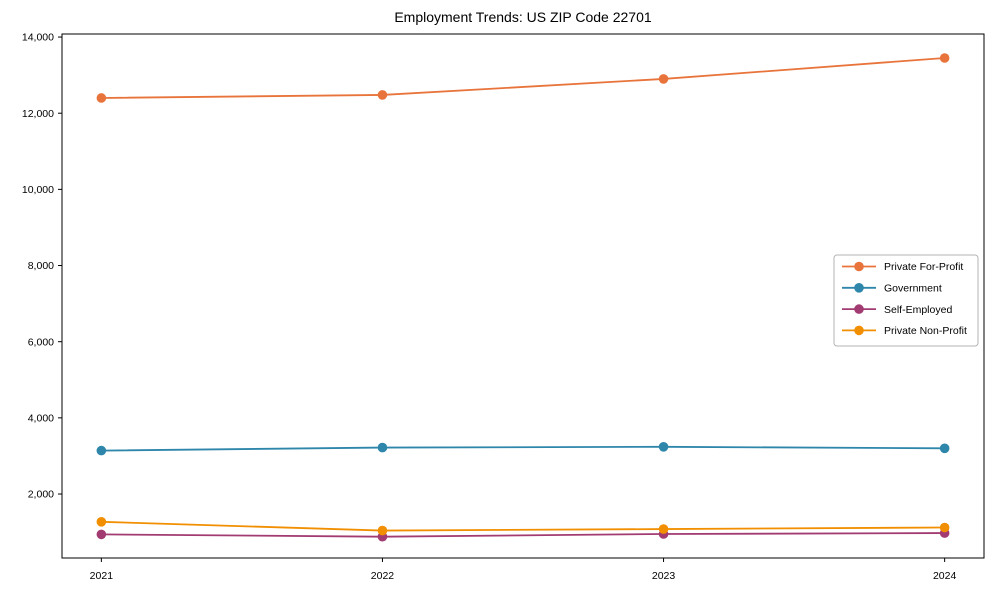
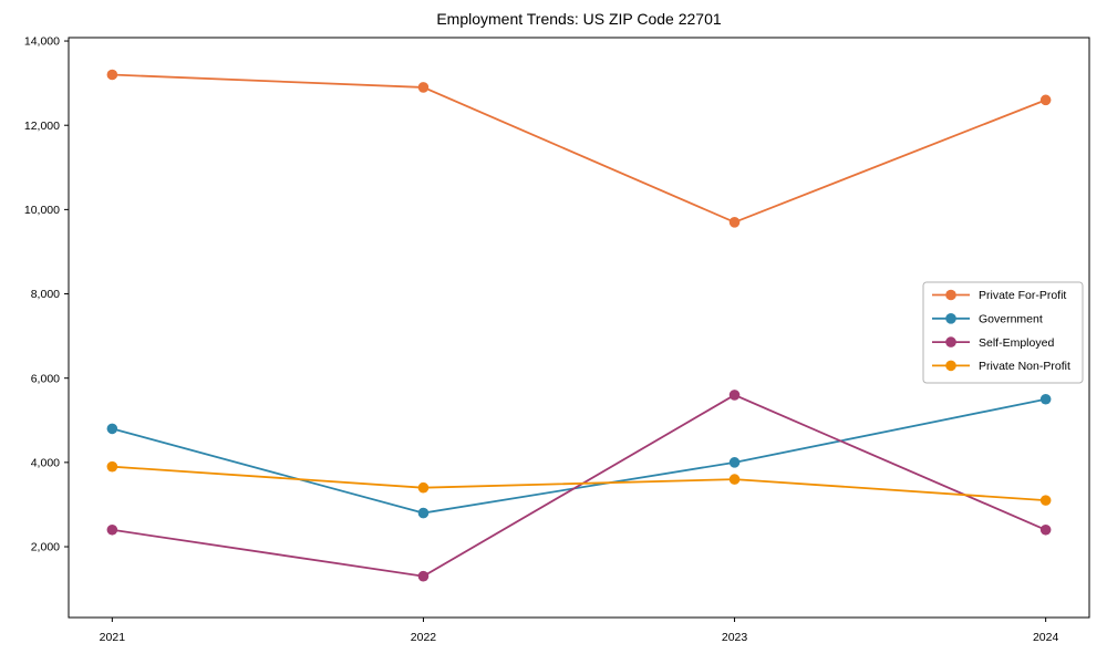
Private For-Profit/2021: 12400 -> 13200
Government/2021: 3100 -> 4800
Self-Employed/2021: 900 -> 2400
Private Non-Profit/2021: 1300 -> 3900
Private For-Profit/2022: 12500 -> 12900
Government/2022: 3200 -> 2800
Self-Employed/2022: 900 -> 1300
Private Non-Profit/2022: 1000 -> 3400
Private For-Profit/2023: 12900 -> 9700
Government/2023: 3200 -> 4000
Self-Employed/2023: 1000 -> 5600
Private Non-Profit/2023: 1100 -> 3600
Private For-Profit/2024: 13400 -> 12600
Government/2024: 3200 -> 5500
Self-Employed/2024: 1000 -> 2400
Private Non-Profit/2024: 1100 -> 3100
